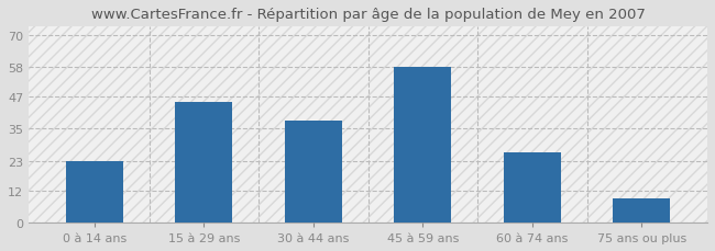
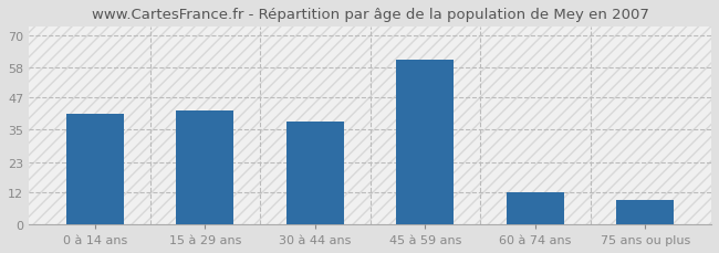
0 à 14 ans: 23 -> 41
15 à 29 ans: 45 -> 42
45 à 59 ans: 58 -> 61
60 à 74 ans: 26 -> 12
